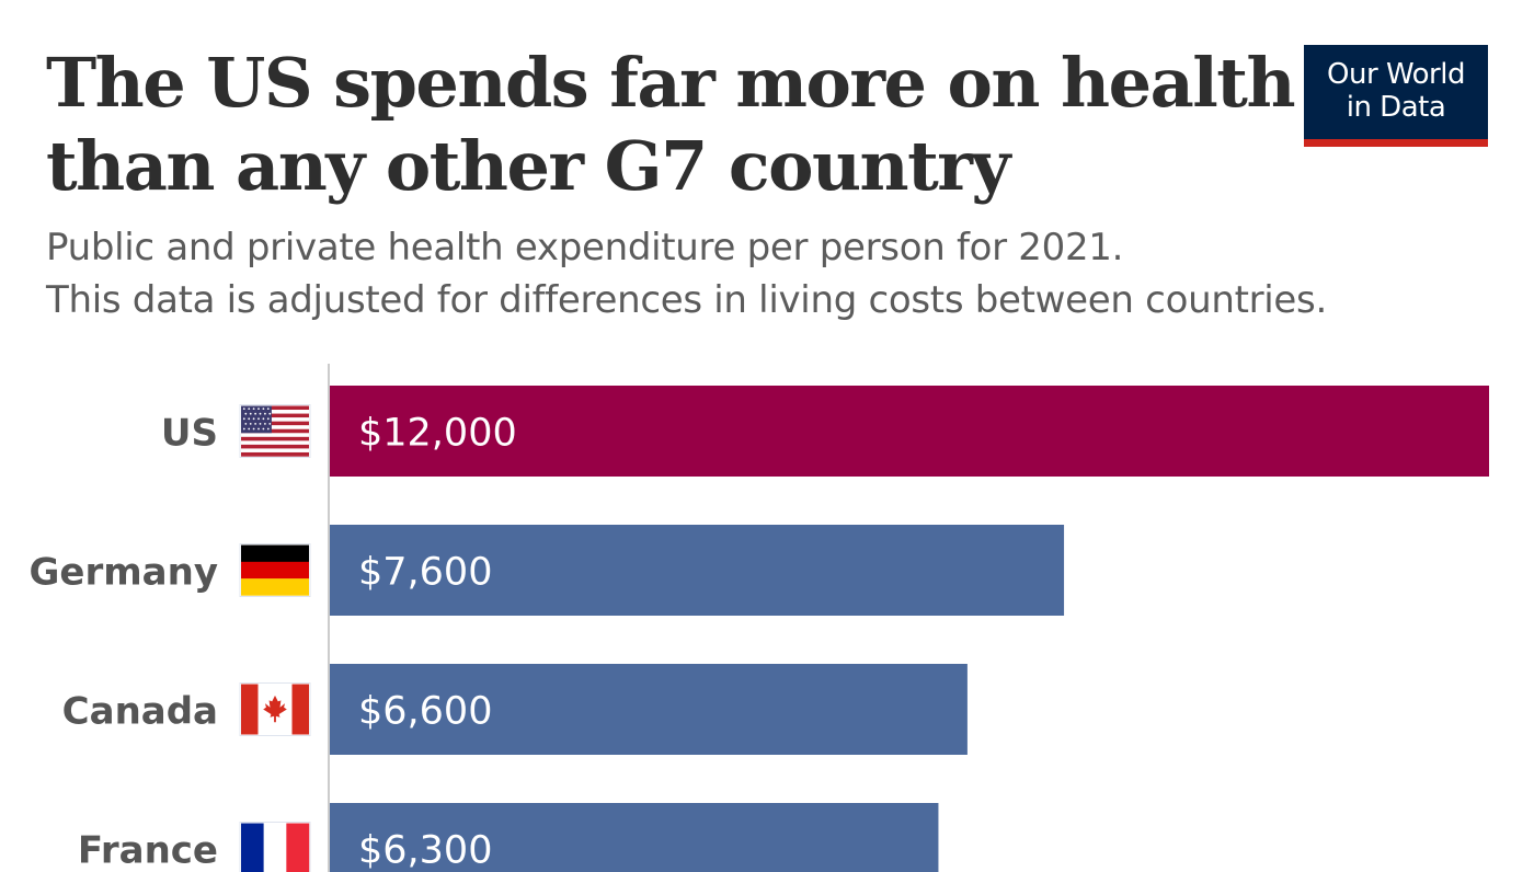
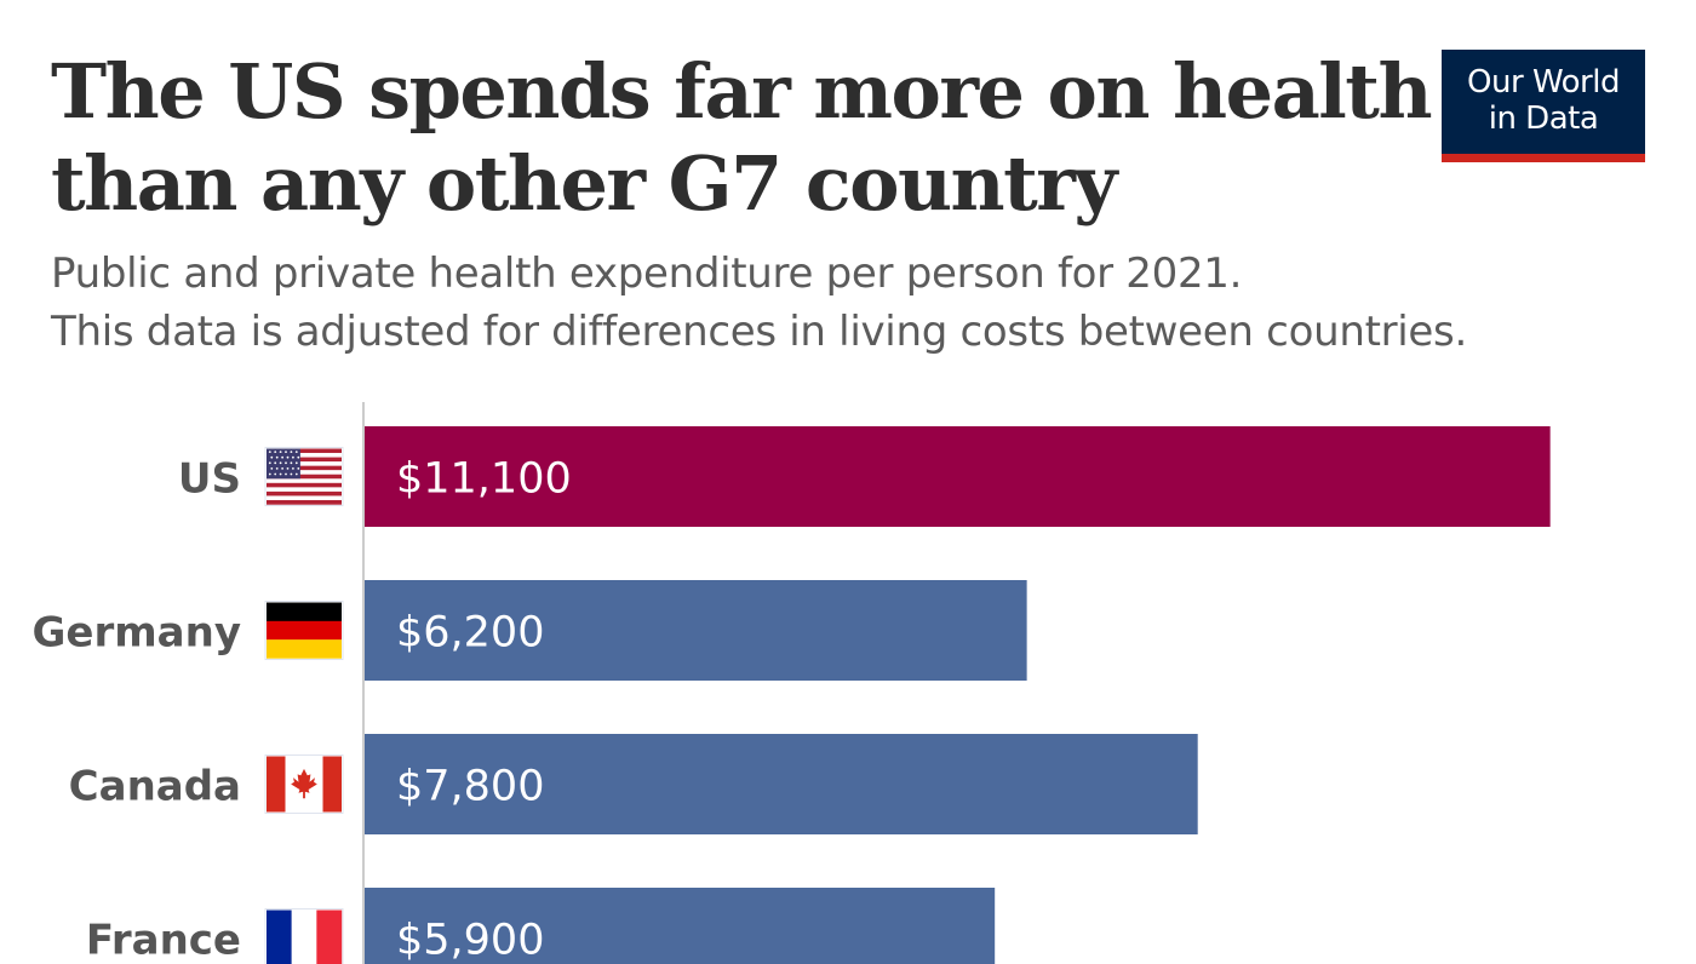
US: $12,000 -> $11,100
Germany: $7,600 -> $6,200
Canada: $6,600 -> $7,800
France: $6,300 -> $5,900
